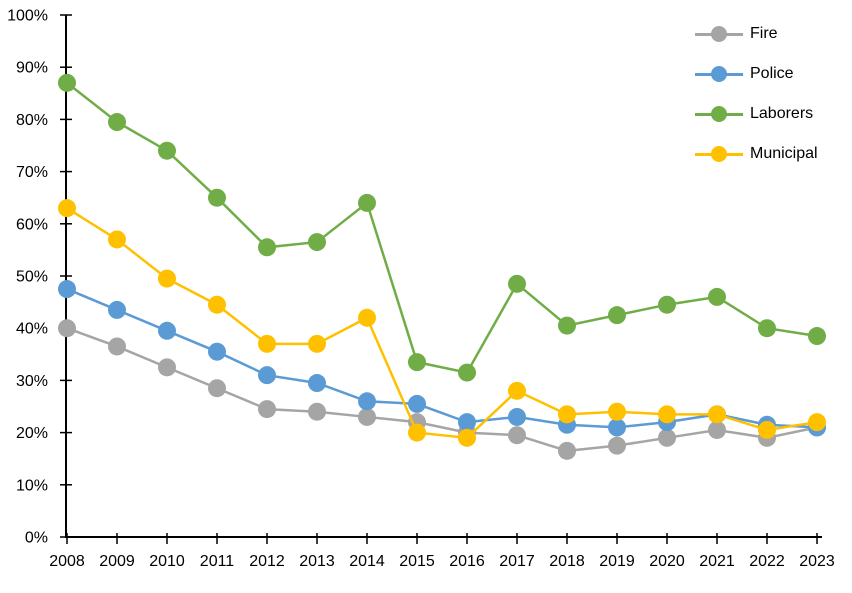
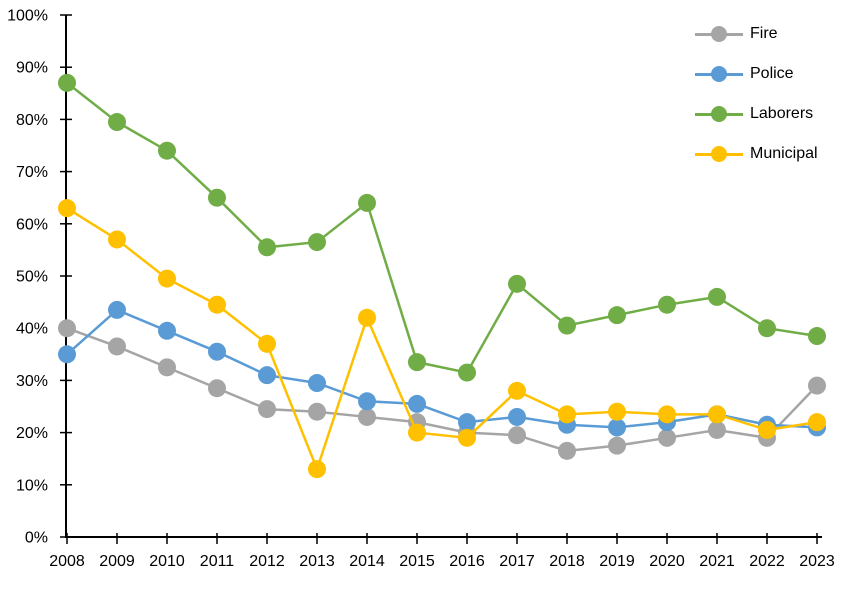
Police/2008: 48% -> 35%
Municipal/2013: 37% -> 13%
Fire/2023: 21% -> 29%
